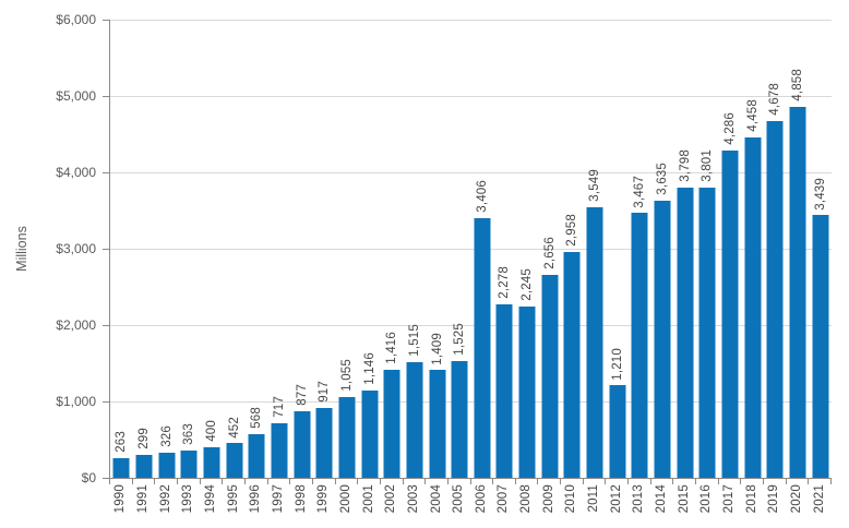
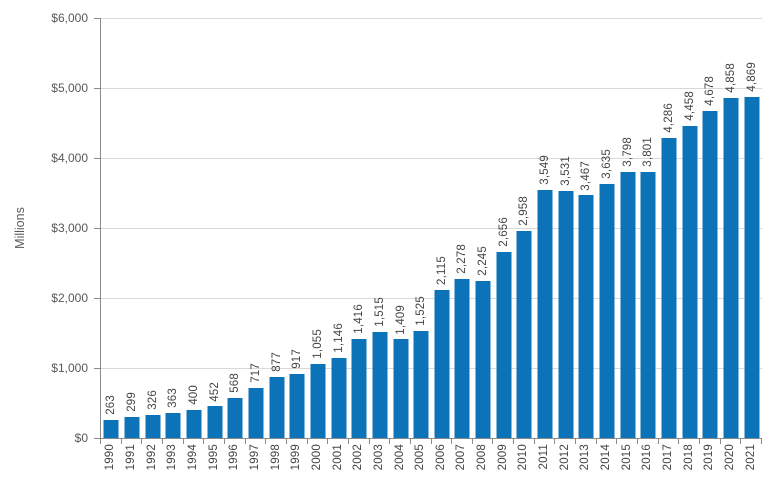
2006: 3,406 -> 2,115
2012: 1,210 -> 3,531
2021: 3,439 -> 4,869
